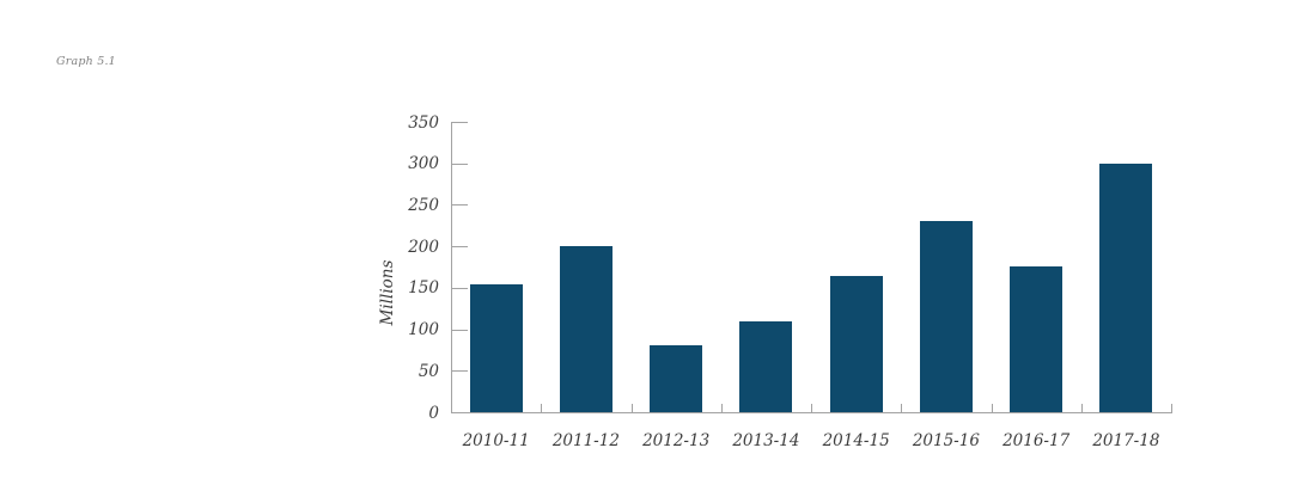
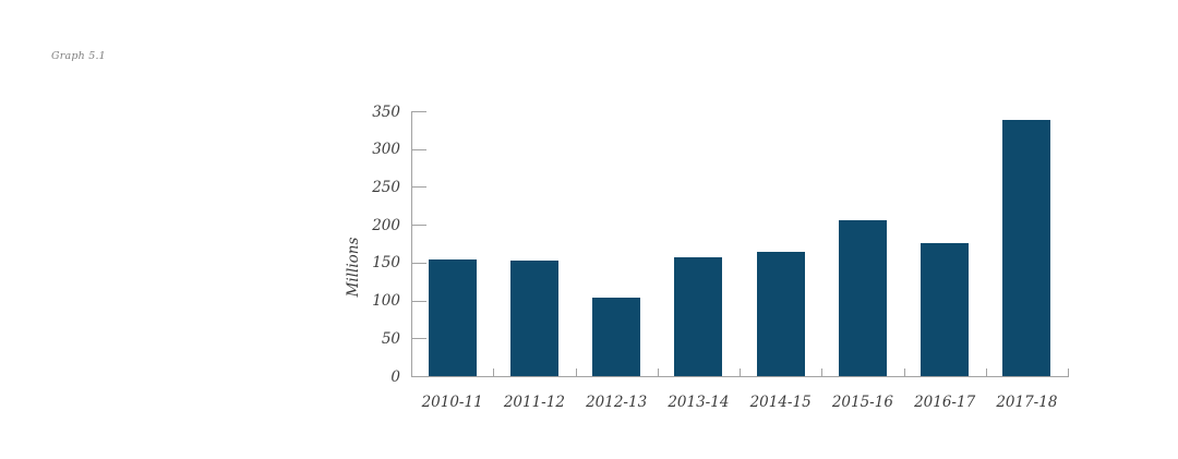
2011-12: 200 -> 150
2012-13: 80 -> 100
2013-14: 110 -> 160
2015-16: 230 -> 210
2017-18: 300 -> 340
